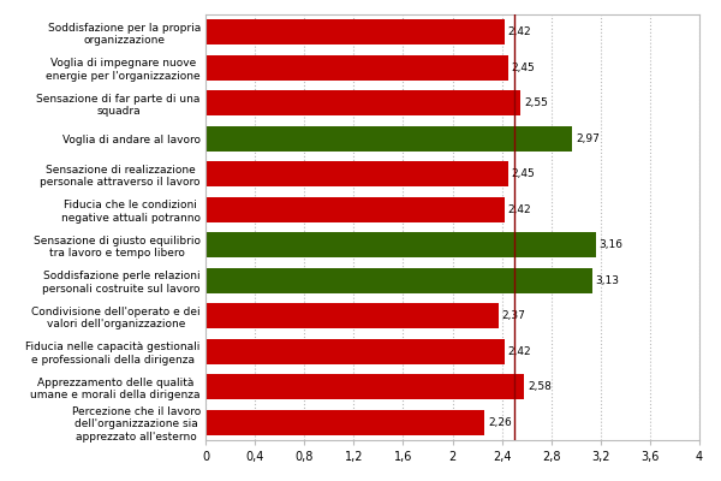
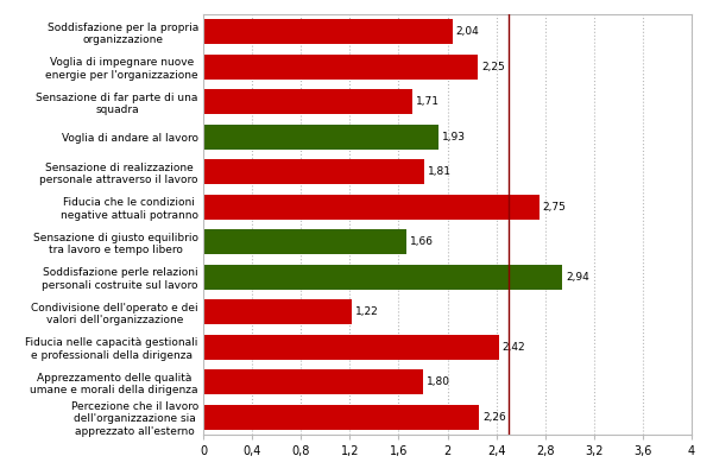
Soddisfazione per la propria organizzazione: 2,42 -> 2,04
Voglia di impegnare nuove energie per l'organizzazione: 2,45 -> 2,25
Sensazione di far parte di una squadra: 2,55 -> 1,71
Voglia di andare al lavoro: 2,97 -> 1,93
Sensazione di realizzazione personale attraverso il lavoro: 2,45 -> 1,81
Fiducia che le condizioni negative attuali potranno: 2,42 -> 2,75
Sensazione di giusto equilibrio tra lavoro e tempo libero: 3,16 -> 1,66
Soddisfazione perle relazioni personali costruite sul lavoro: 3,13 -> 2,94
Condivisione dell'operato e dei valori dell'organizzazione: 2,37 -> 1,22
Apprezzamento delle qualità umane e morali della dirigenza: 2,58 -> 1,80
